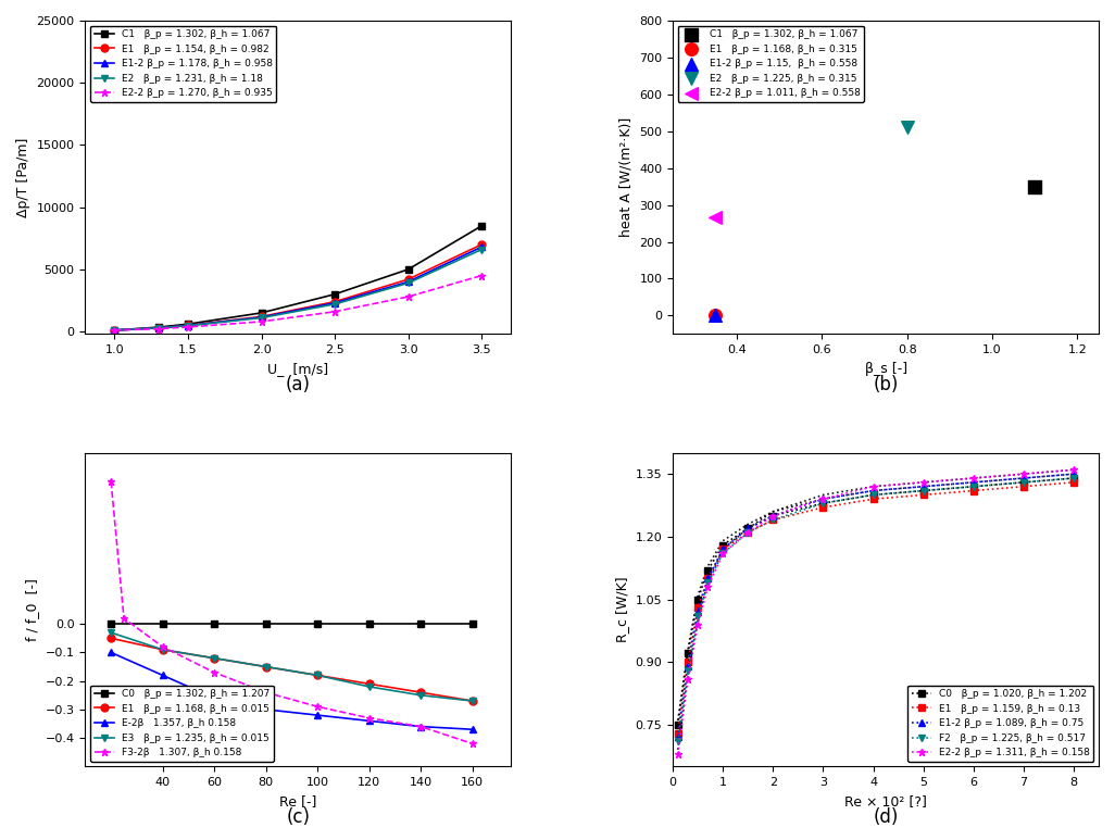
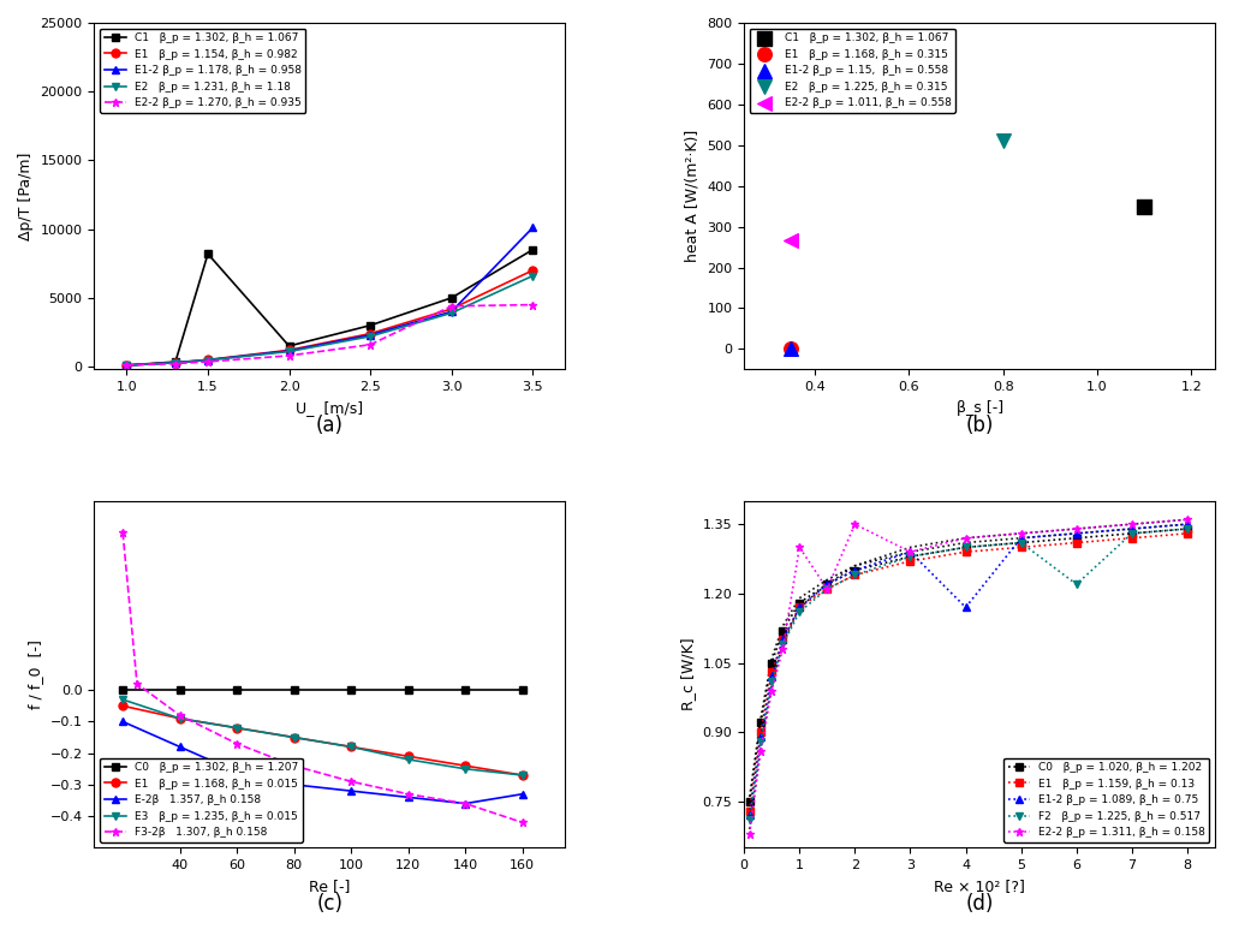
C1 β_p = 1.302, β_h = 1.067/1.5: 600 -> 8200
E2-2 β_p = 1.270, β_h = 0.935/3.0: 2800 -> 4400
E1-2 β_p = 1.178, β_h = 0.958/3.5: 6800 -> 10100
E-2β 1.357, β_h 0.158/160: -0.37 -> -0.33
E2-2 β_p = 1.311, β_h = 0.158/1: 1.16 -> 1.30
E2-2 β_p = 1.311, β_h = 0.158/2: 1.25 -> 1.35
E1-2 β_p = 1.089, β_h = 0.75/4: 1.31 -> 1.17
F2 β_p = 1.225, β_h = 0.517/6: 1.32 -> 1.22
